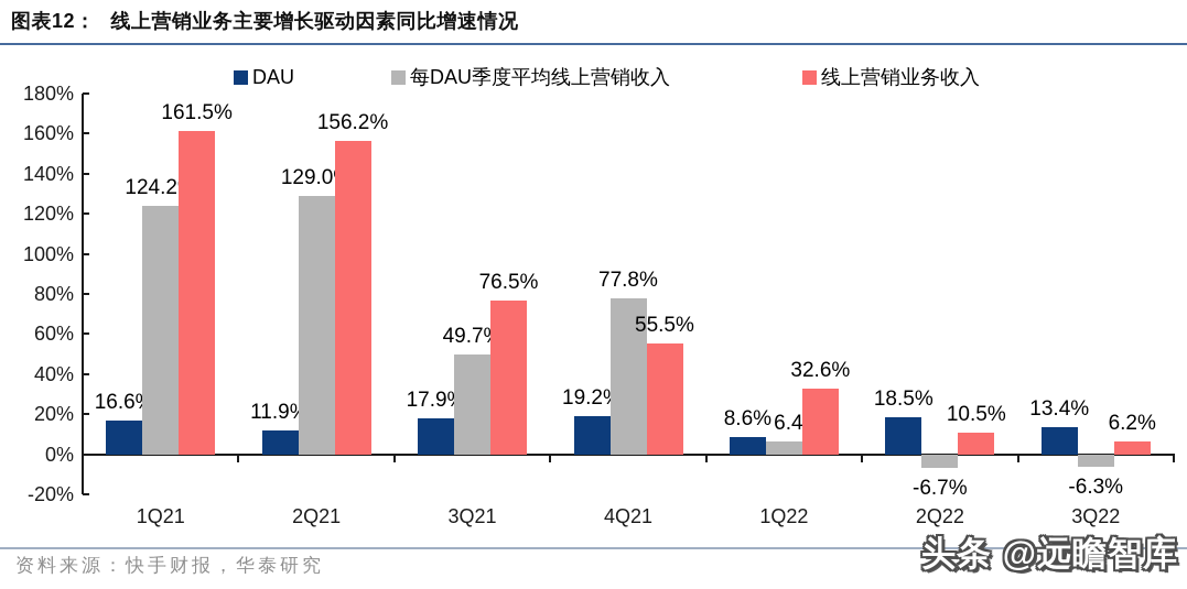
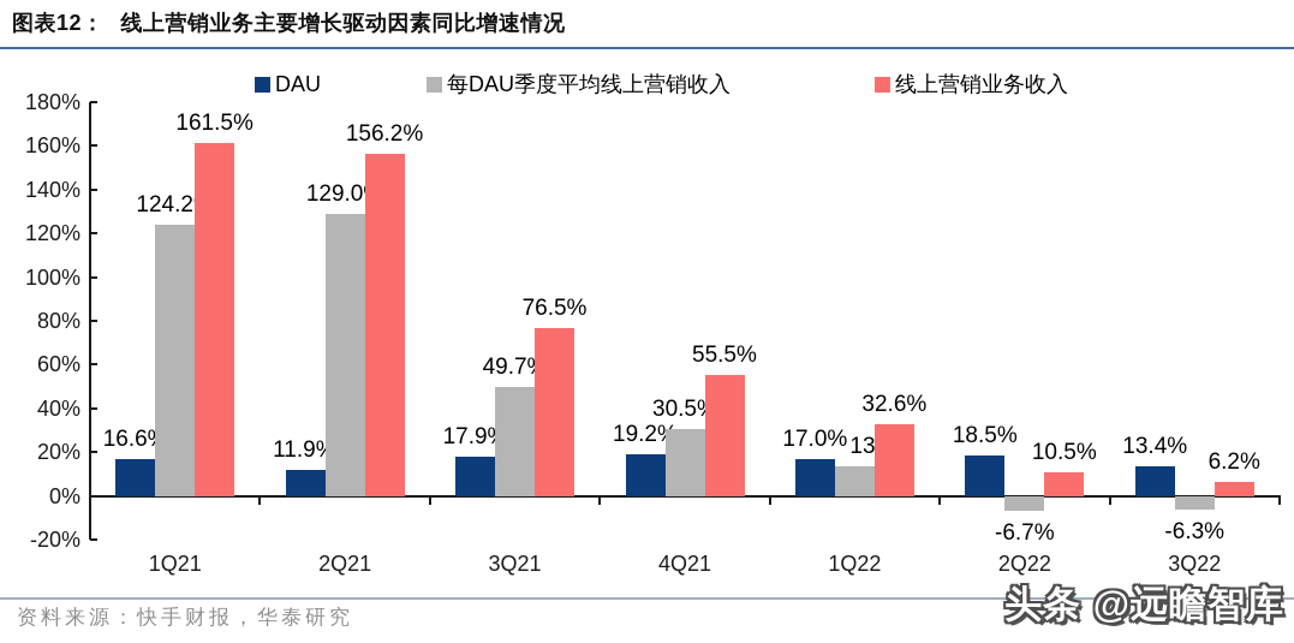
每DAU季度平均线上营销收入/4Q21: 77.8% -> 30.5%
DAU/1Q22: 8.6% -> 17.0%
每DAU季度平均线上营销收入/1Q22: 6.4% -> 13.4%
